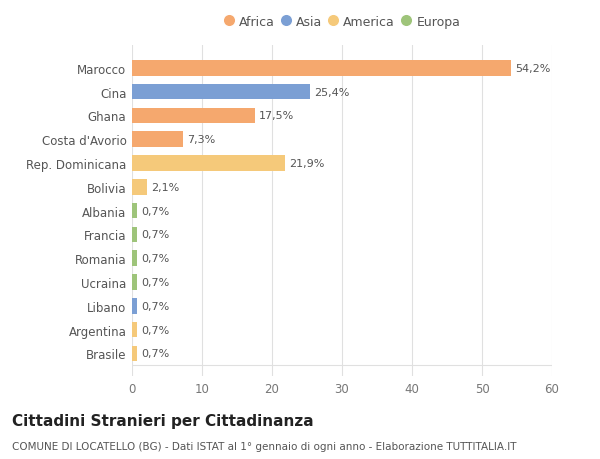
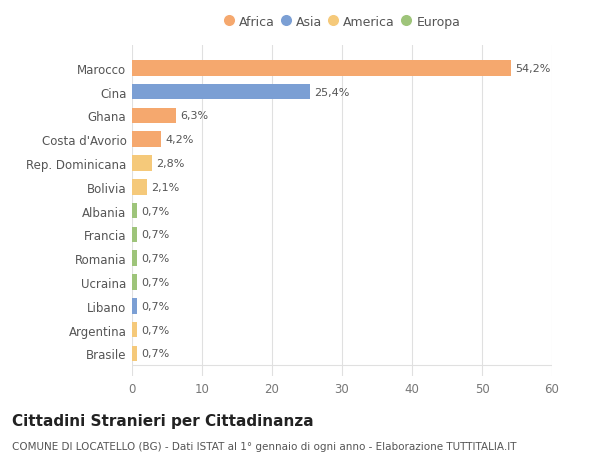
Ghana: 17,5% -> 6,3%
Costa d'Avorio: 7,3% -> 4,2%
Rep. Dominicana: 21,9% -> 2,8%
